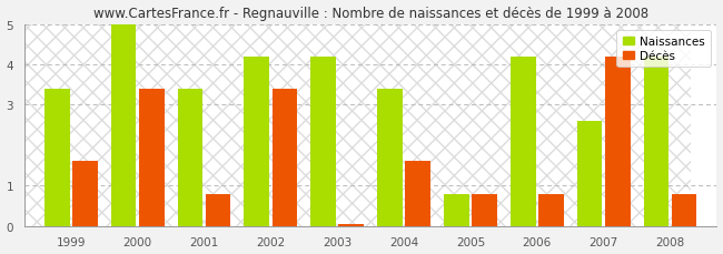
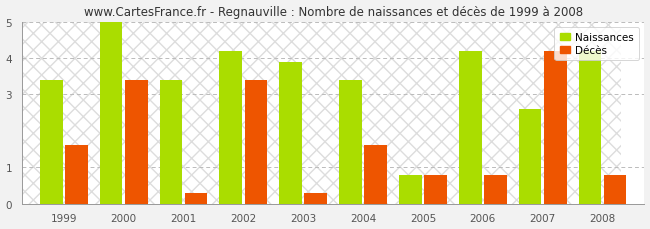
Décès/2001: 0.80 -> 0.30
Naissances/2003: 4.2 -> 3.9
Décès/2003: 0.05 -> 0.30
